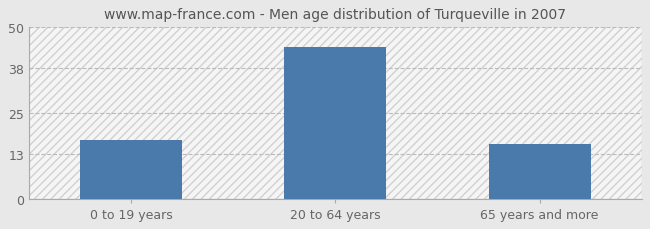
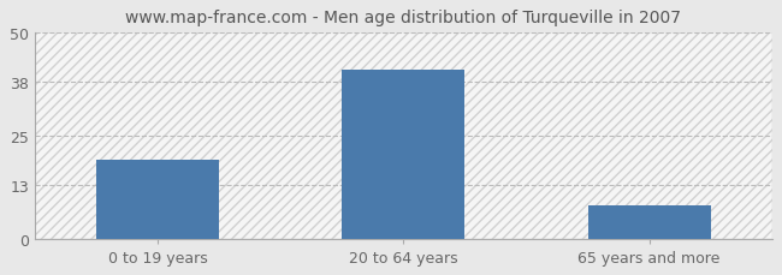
0 to 19 years: 17 -> 19
20 to 64 years: 44 -> 41
65 years and more: 16 -> 8
